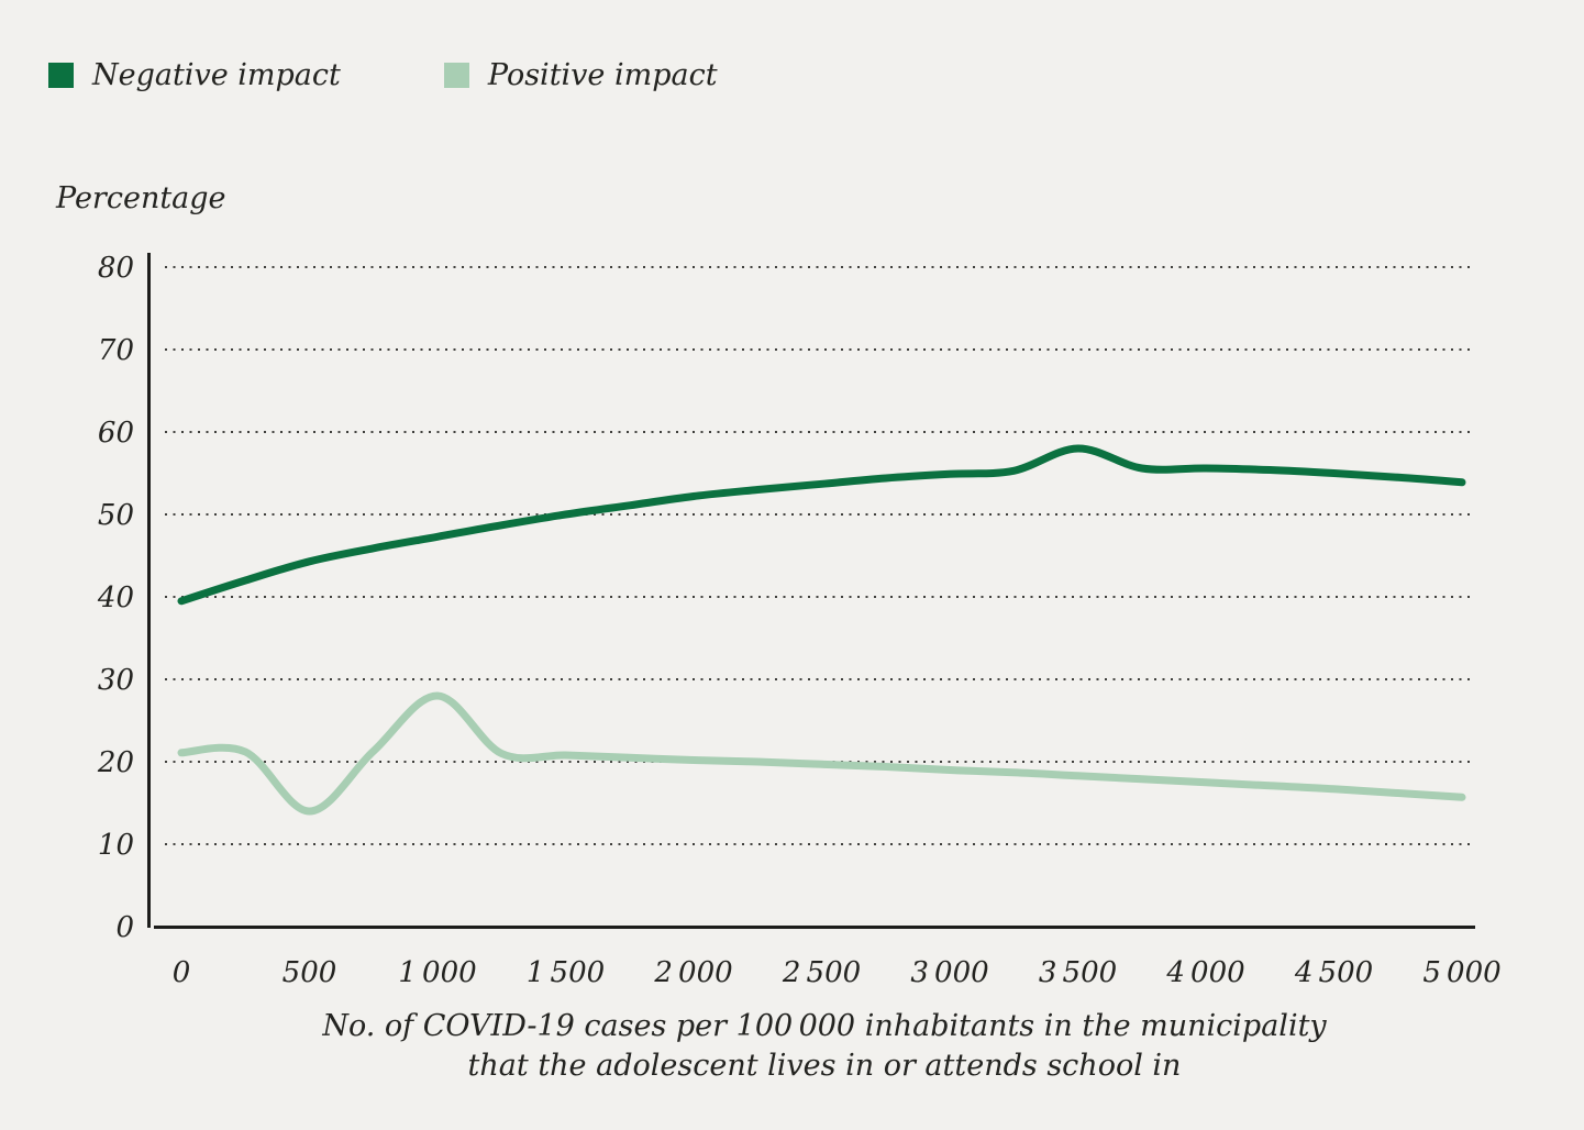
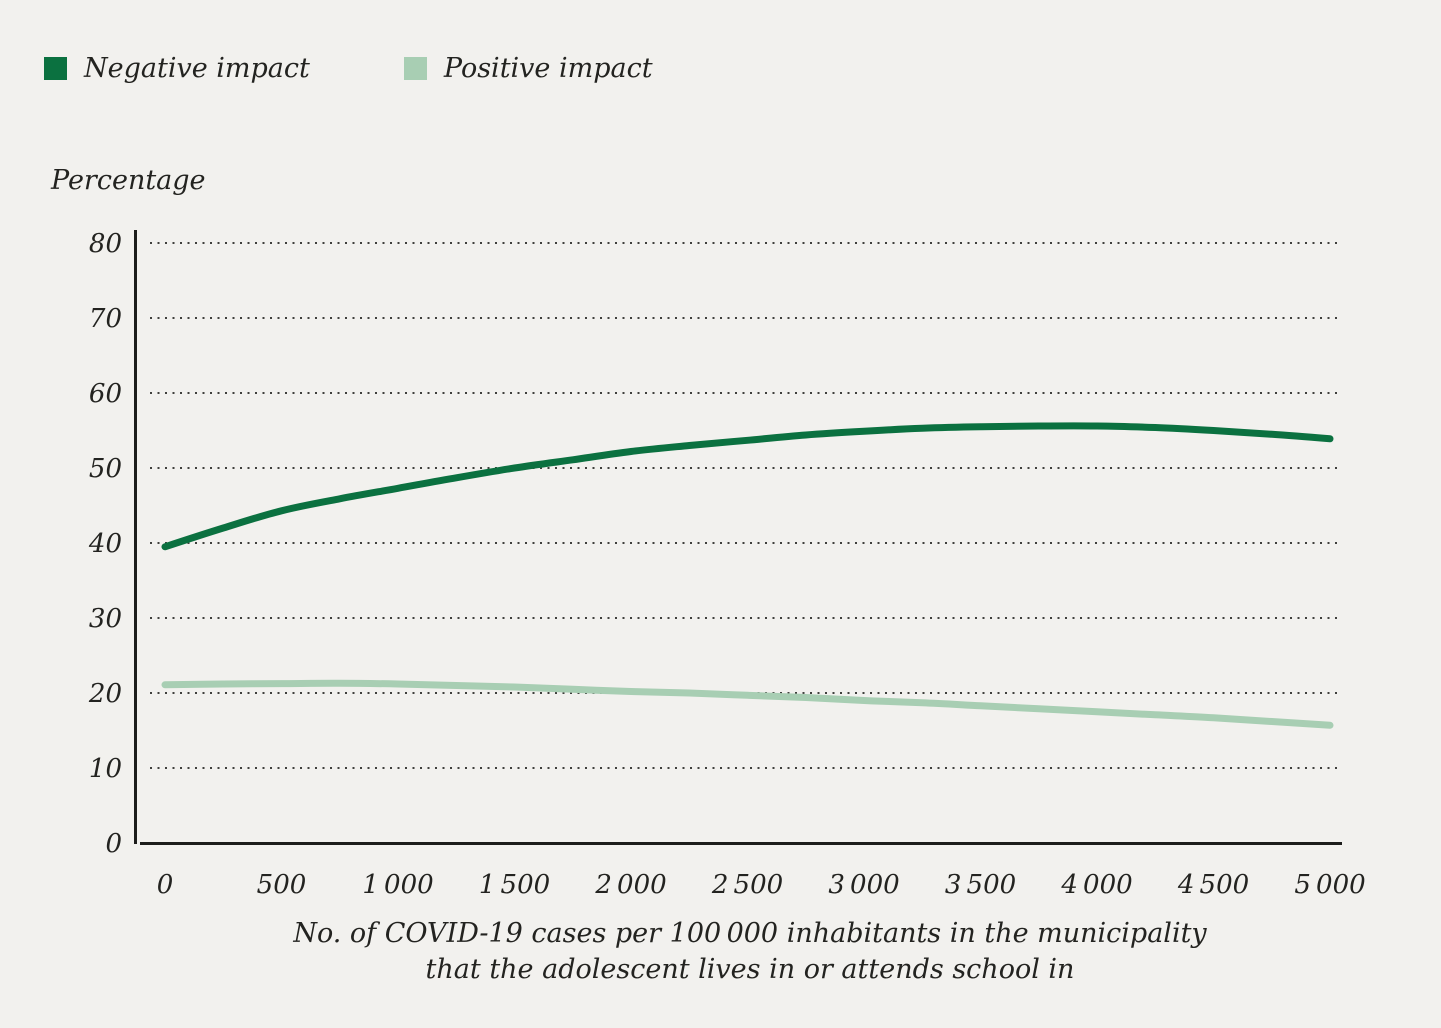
Positive impact/500: 14 -> 21
Positive impact/1000: 28 -> 21
Negative impact/3500: 58 -> 56
